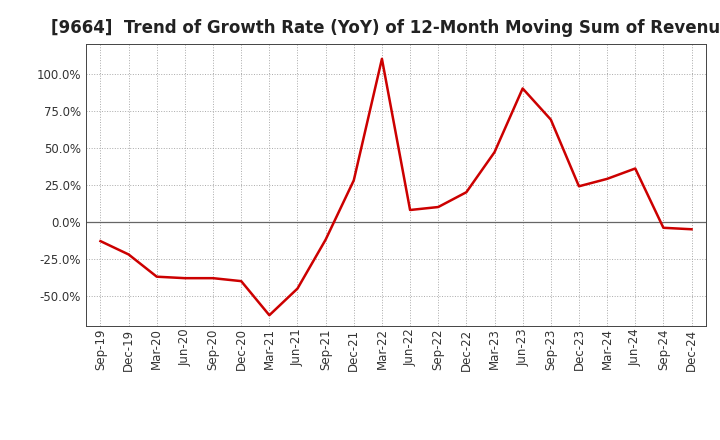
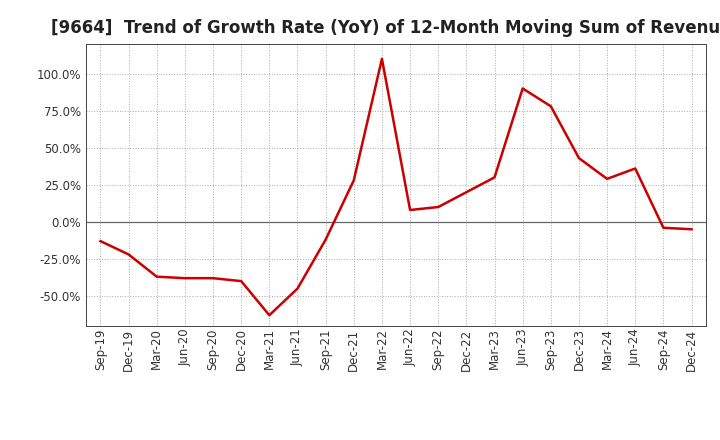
Mar-23: 47% -> 30%
Sep-23: 69% -> 78%
Dec-23: 24% -> 43%
